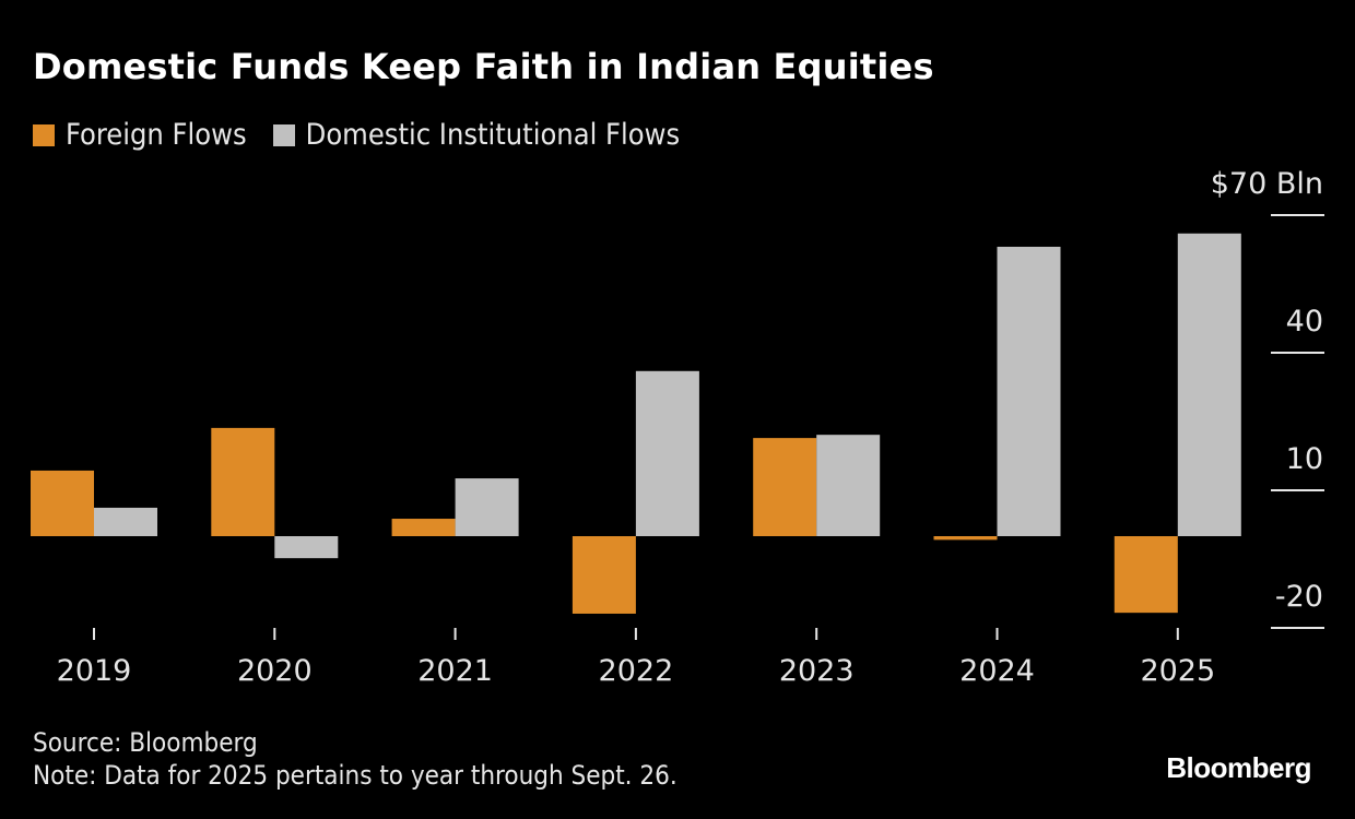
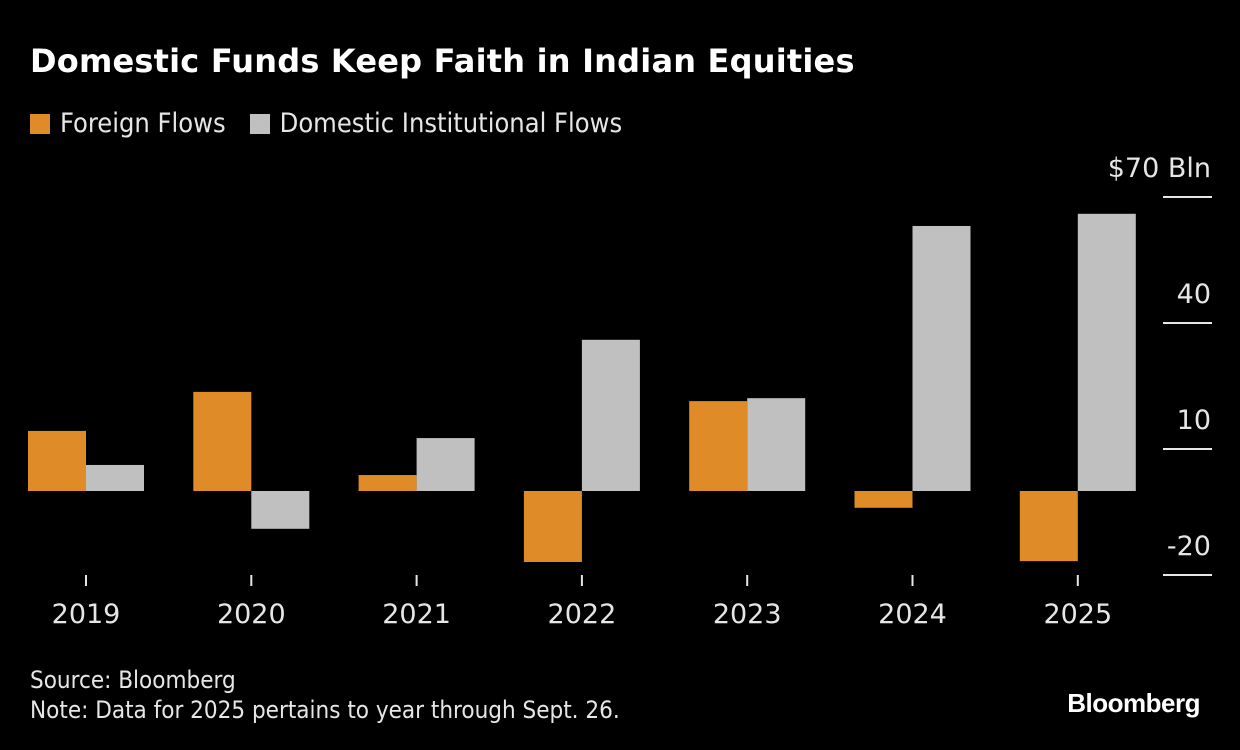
Domestic Institutional Flows/2020: -5 -> -9
Foreign Flows/2024: -1 -> -4
